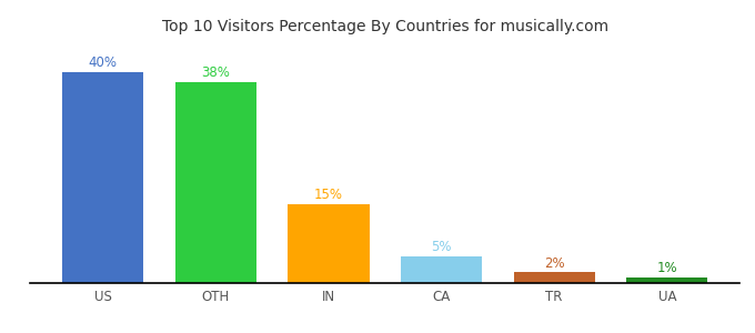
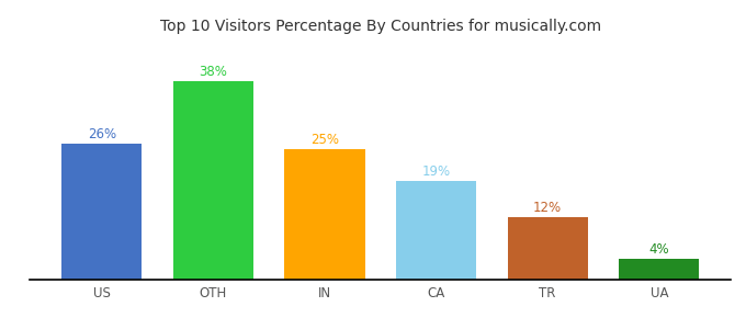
US: 40% -> 26%
IN: 15% -> 25%
CA: 5% -> 19%
TR: 2% -> 12%
UA: 1% -> 4%
